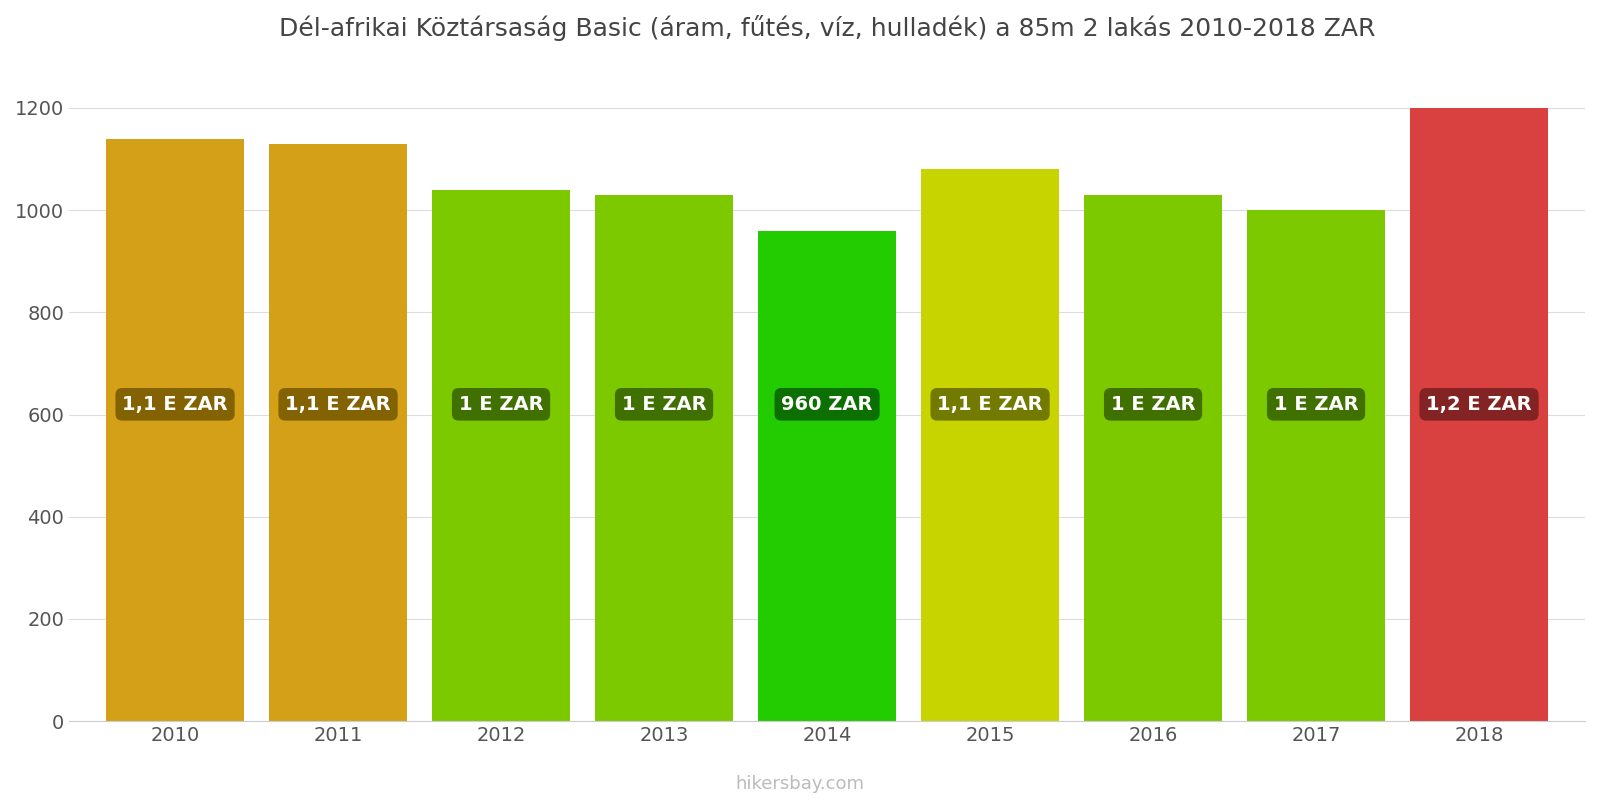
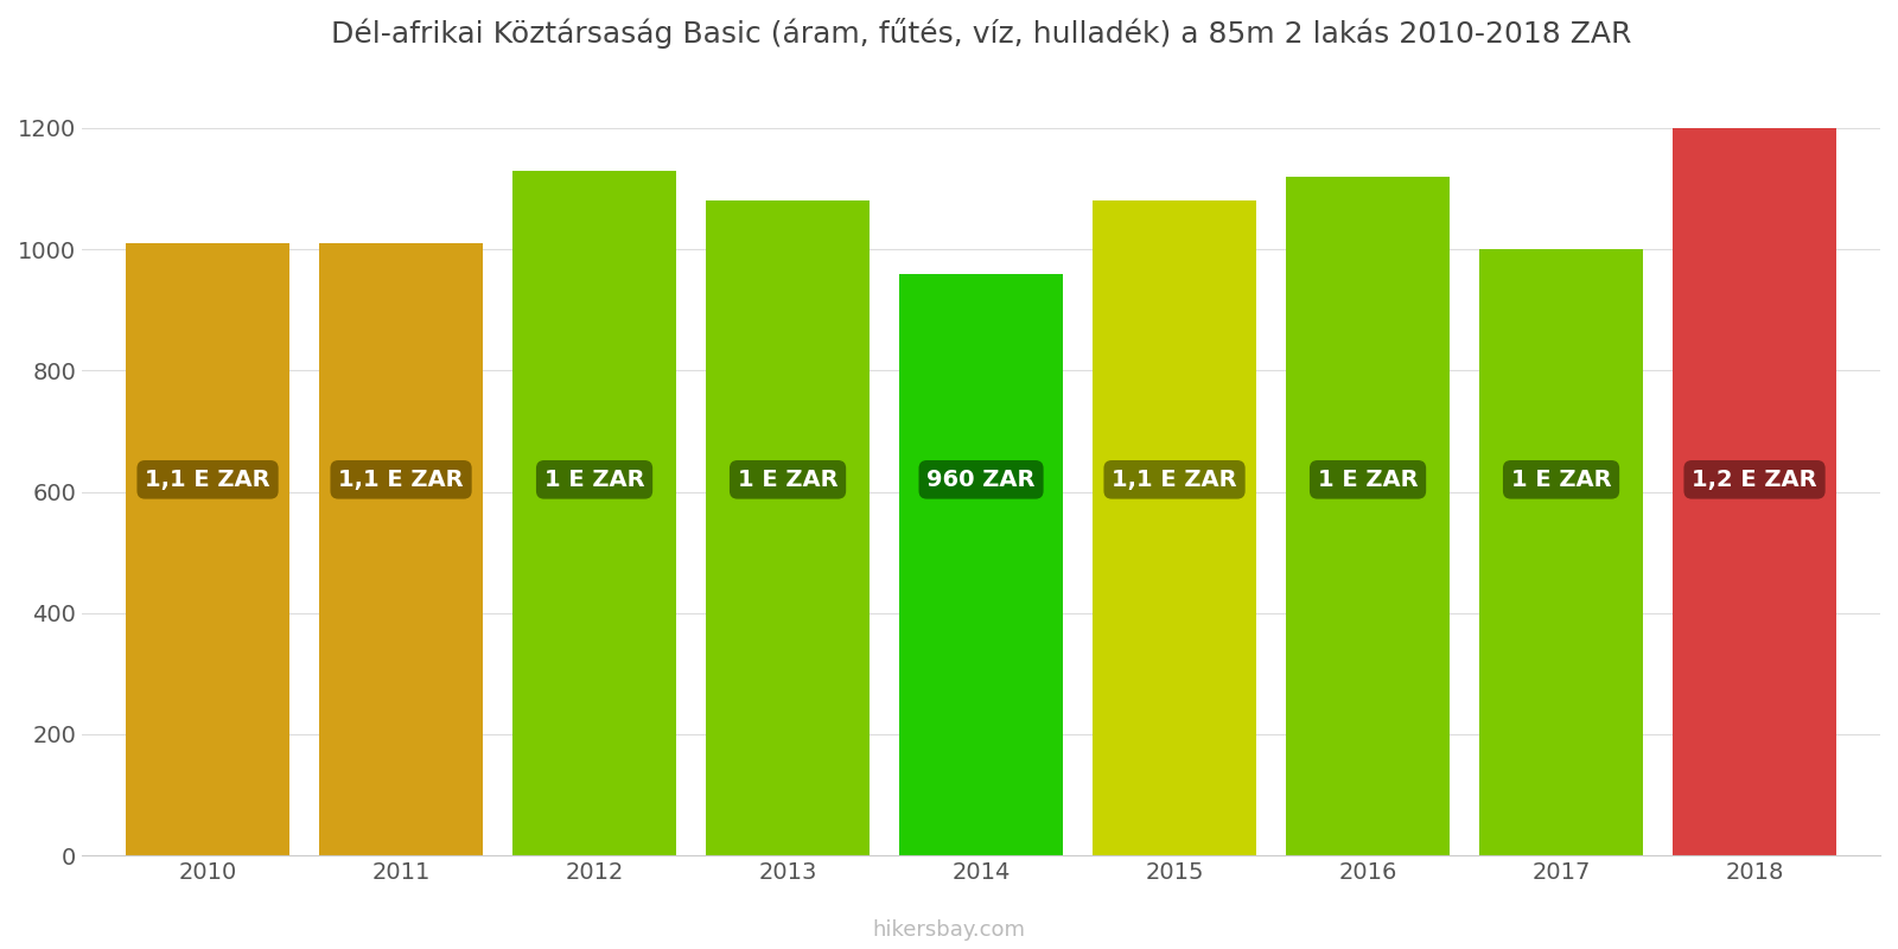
2010: 1140 -> 1010
2011: 1130 -> 1010
2012: 1040 -> 1130
2013: 1030 -> 1080
2016: 1030 -> 1120
